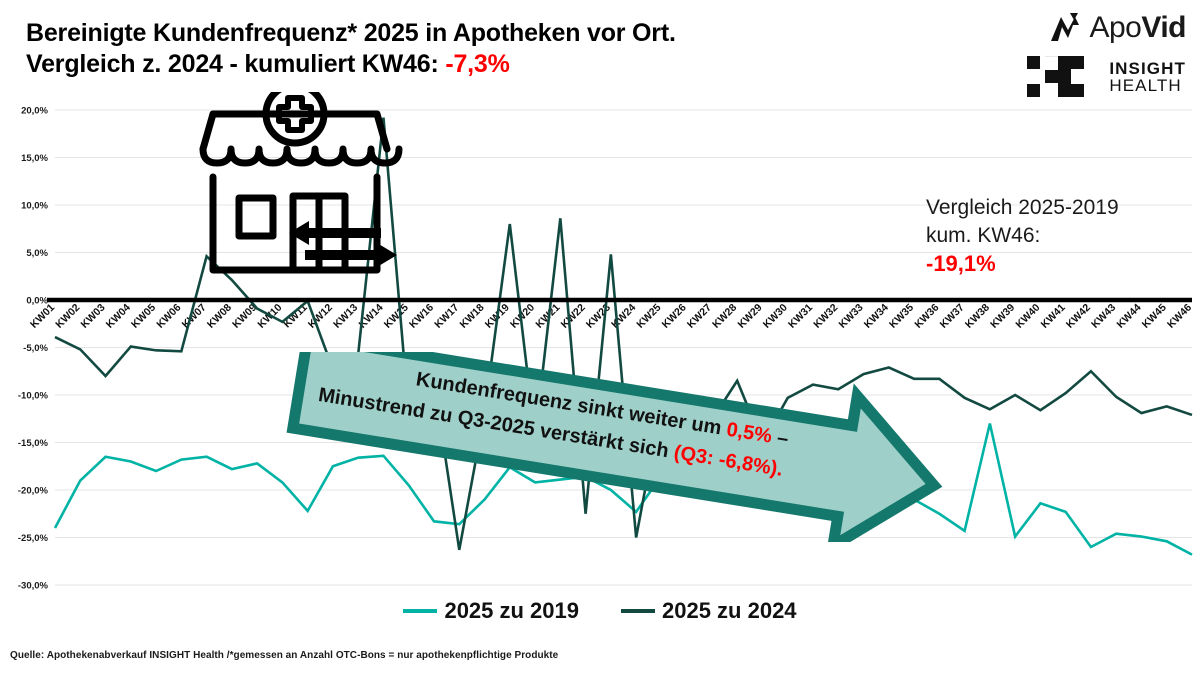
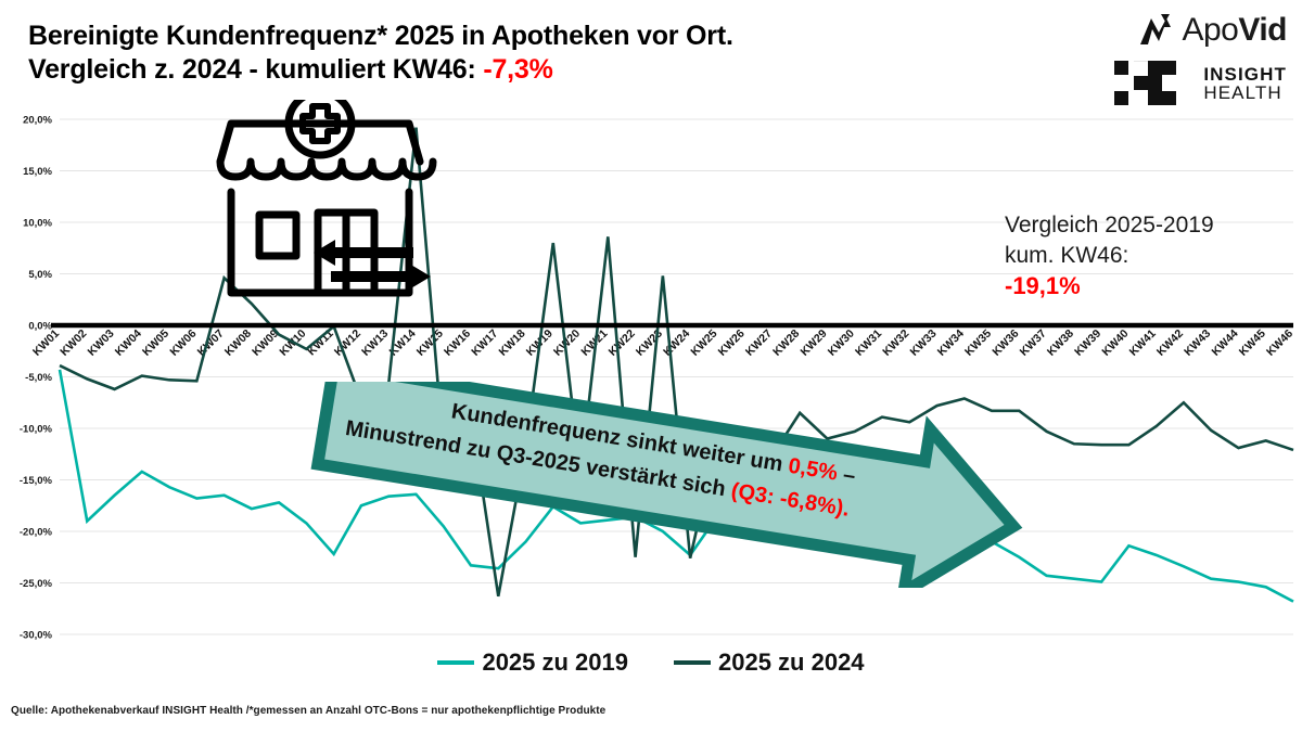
2025 zu 2019/KW01: -24% -> -4%
2025 zu 2024/KW03: -8% -> -6%
2025 zu 2019/KW04: -17% -> -14%
2025 zu 2019/KW05: -18% -> -16%
2025 zu 2024/KW24: -25% -> -23%
2025 zu 2024/KW29: -15% -> -11%
2025 zu 2019/KW38: -13% -> -25%
2025 zu 2024/KW39: -10% -> -12%
2025 zu 2019/KW42: -26% -> -23%
